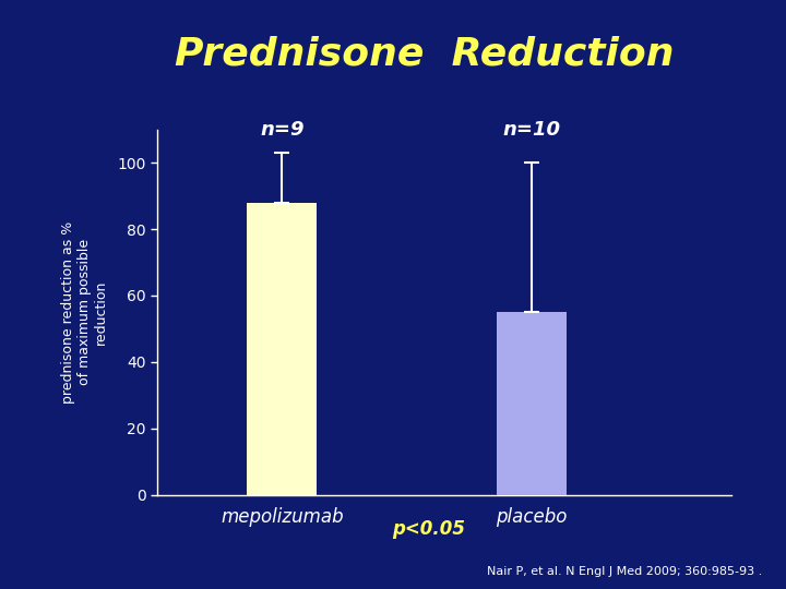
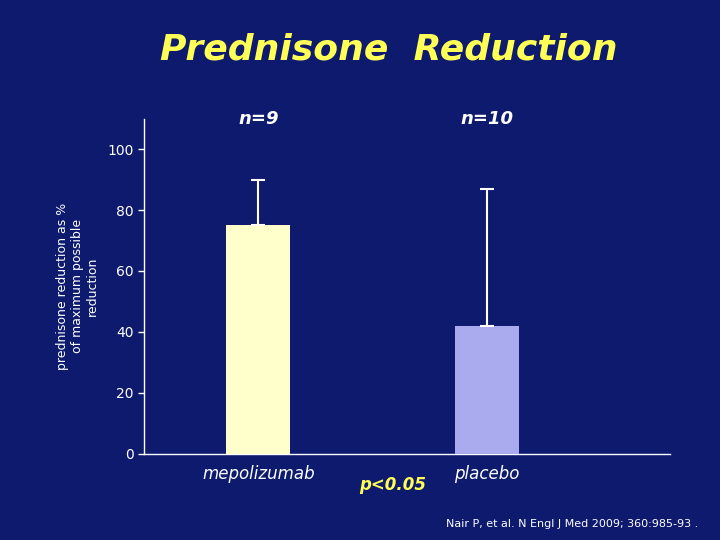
mepolizumab: 88 -> 75
placebo: 55 -> 42
